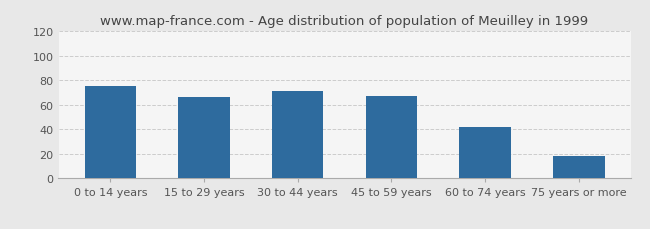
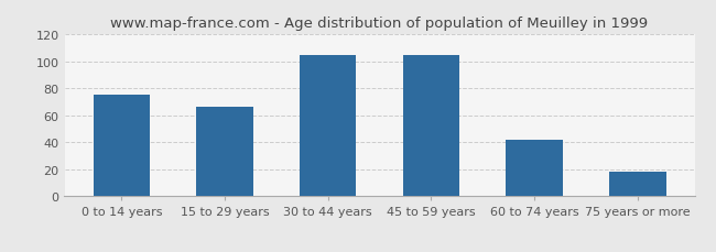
30 to 44 years: 71 -> 105
45 to 59 years: 67 -> 105
